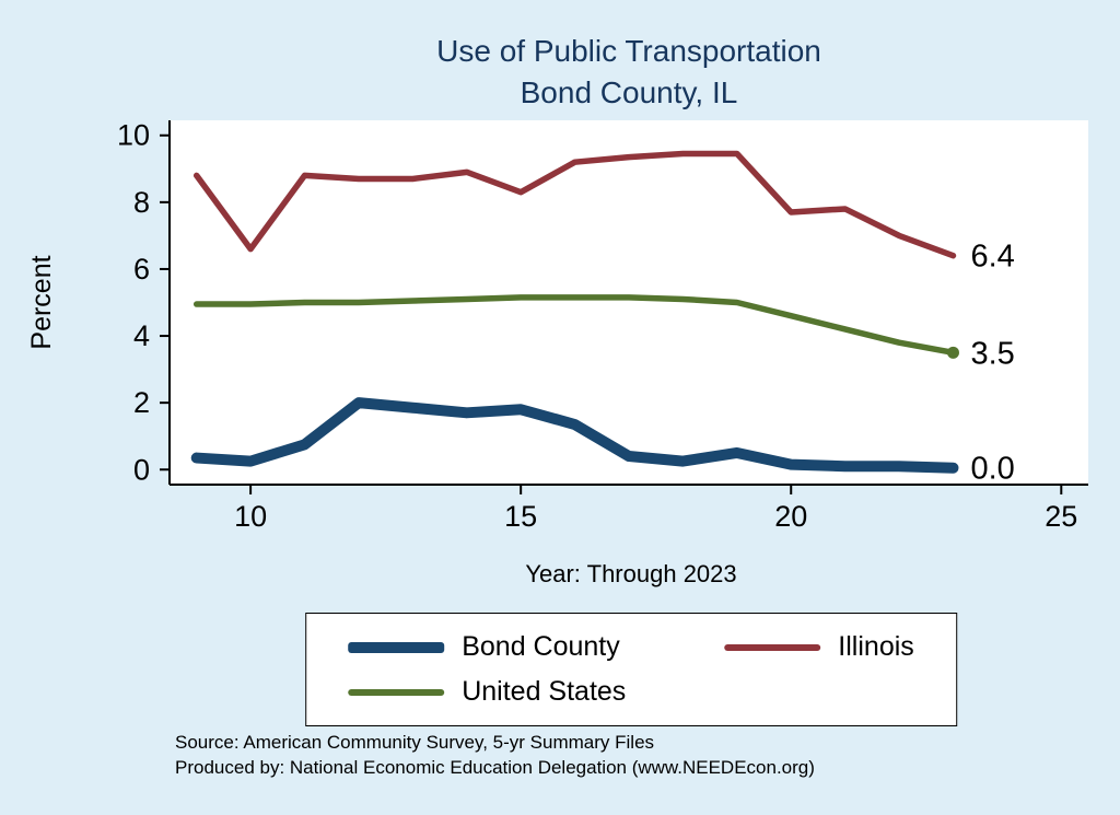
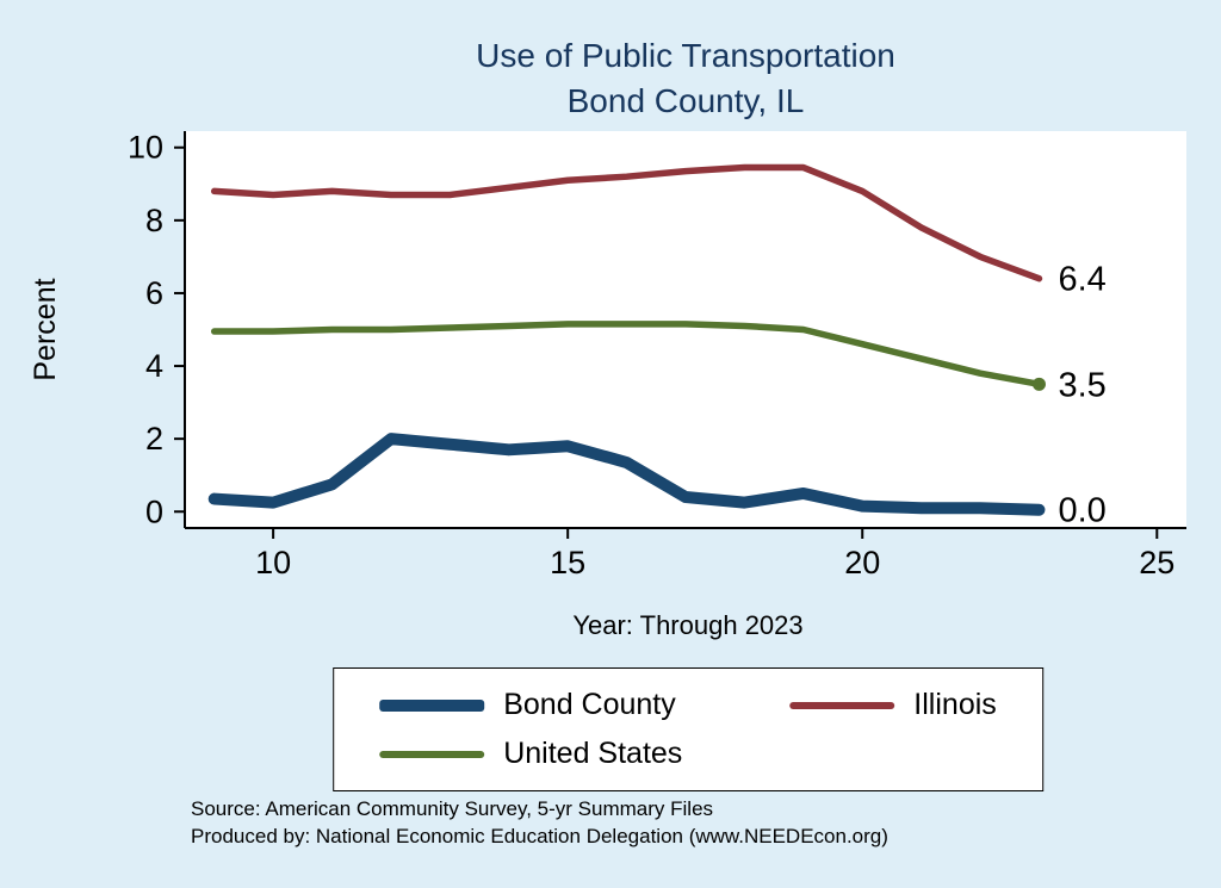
Illinois/10: 6.6 -> 8.7
Illinois/15: 8.3 -> 9.1
Illinois/20: 7.7 -> 8.8
